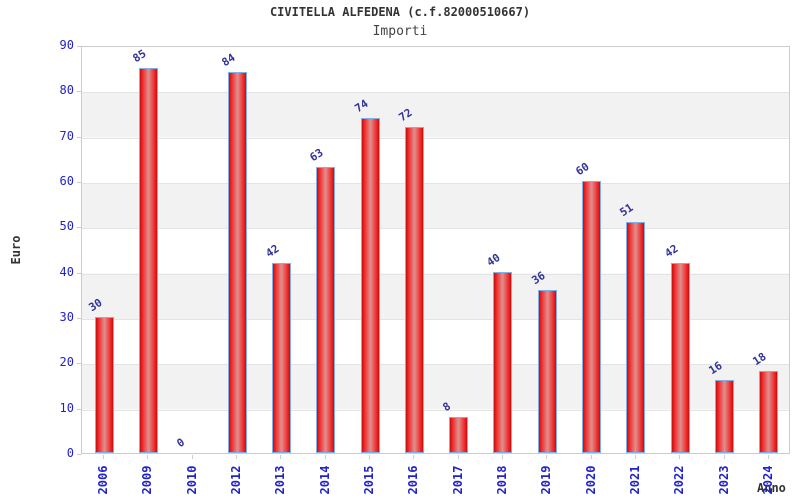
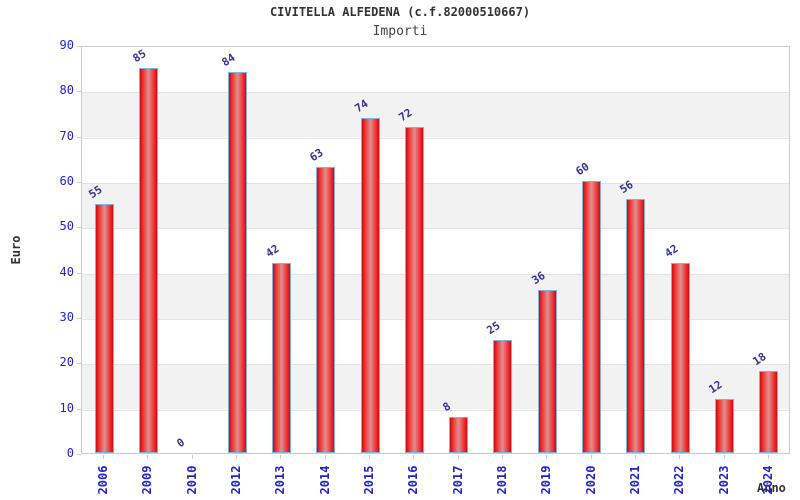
2006: 30 -> 55
2018: 40 -> 25
2021: 51 -> 56
2023: 16 -> 12
